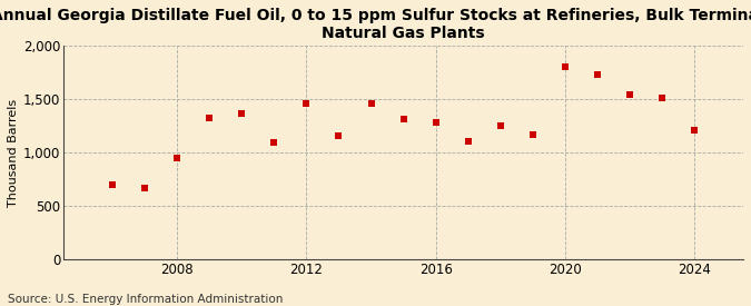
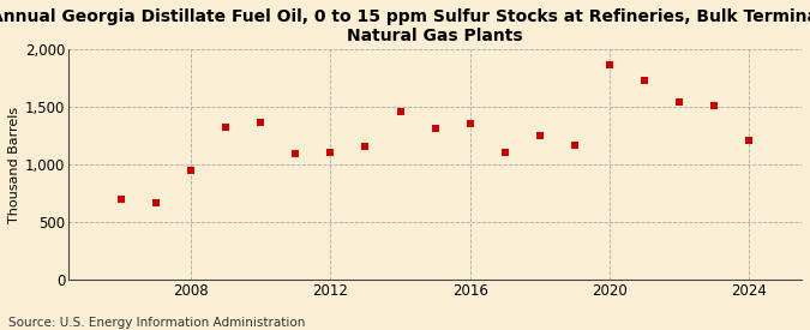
2012: 1,460 -> 1,110
2016: 1,280 -> 1,360
2020: 1,800 -> 1,870
